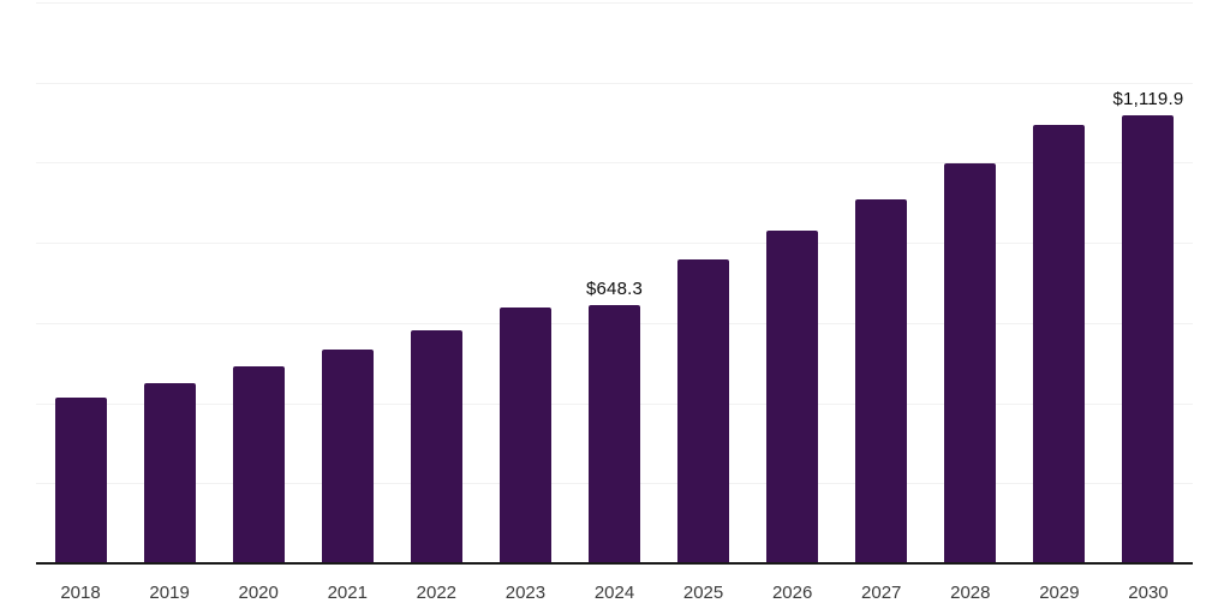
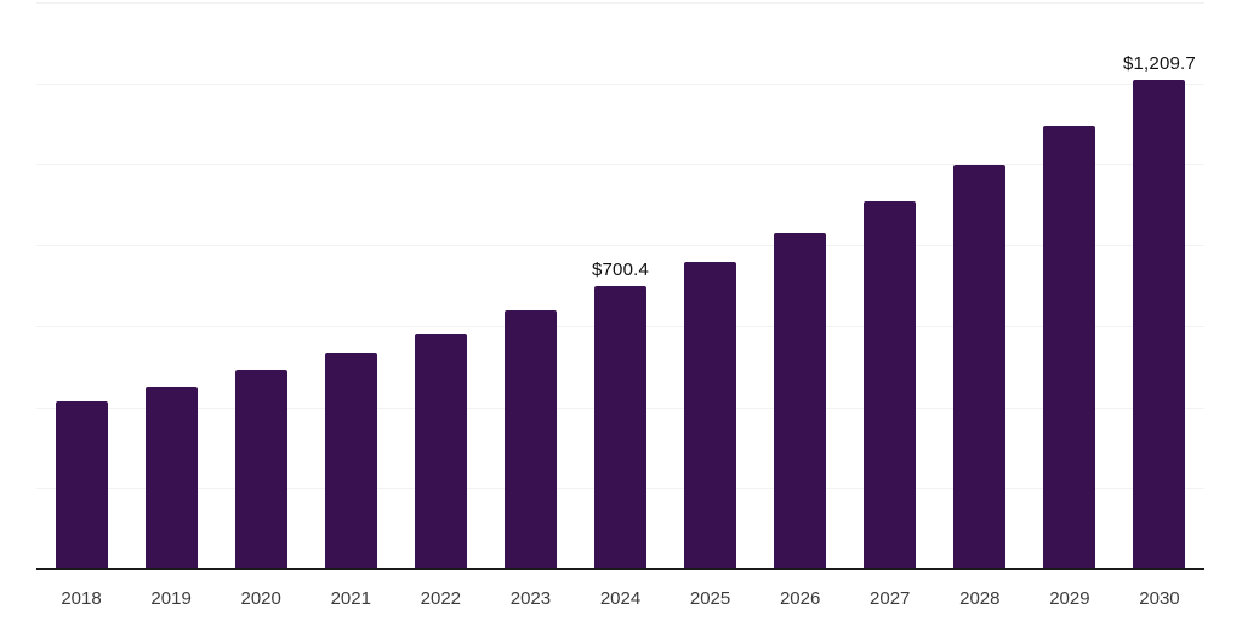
2024: $648.3 -> $700.4
2030: $1,119.9 -> $1,209.7
